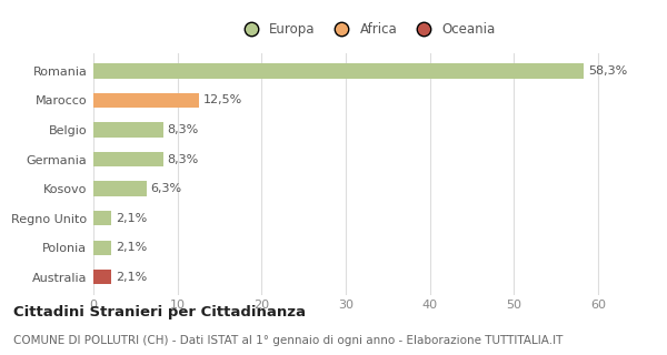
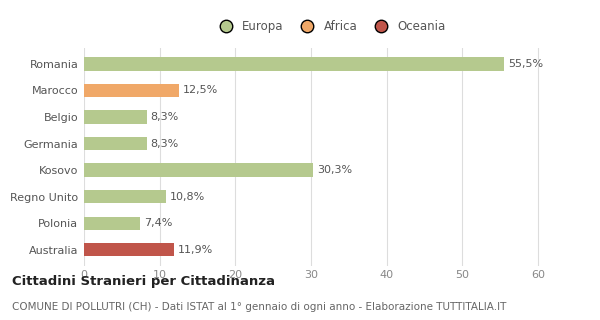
Romania: 58,3% -> 55,5%
Kosovo: 6,3% -> 30,3%
Regno Unito: 2,1% -> 10,8%
Polonia: 2,1% -> 7,4%
Australia: 2,1% -> 11,9%
